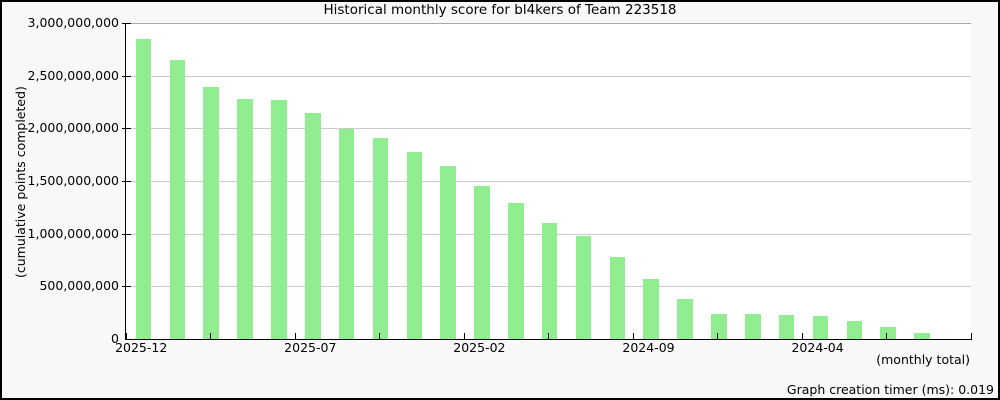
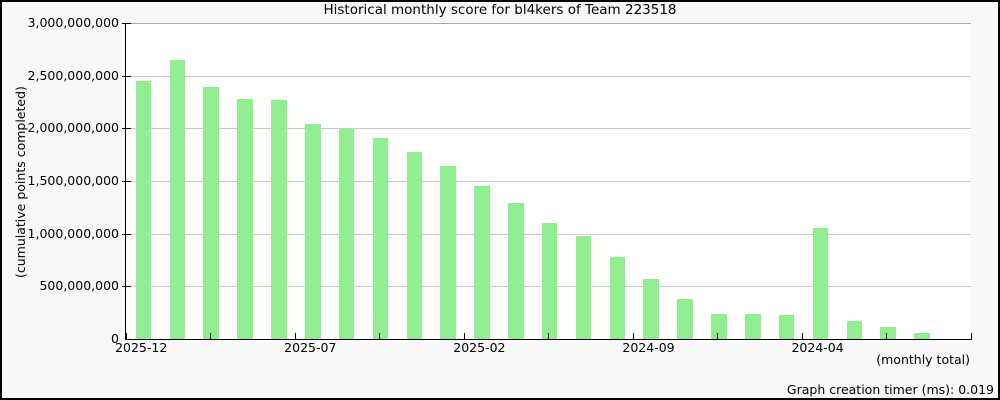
2025-12: 2850000000 -> 2450000000
2025-07: 2150000000 -> 2040000000
2024-04: 220000000 -> 1050000000
